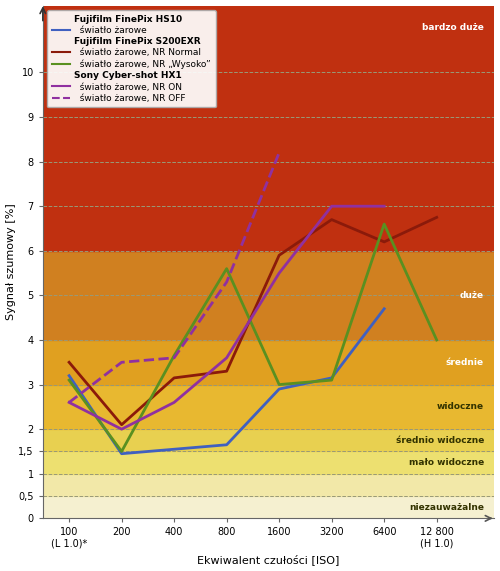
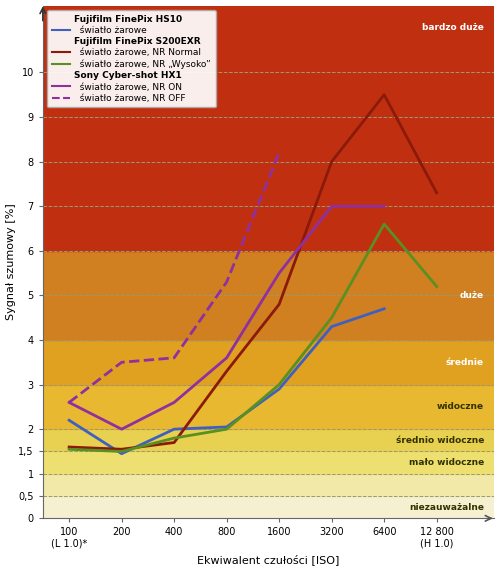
światło żarowe/100 (L 1.0)*: 3,20 -> 2,20
światło żarowe, NR Normal/100 (L 1.0)*: 3,50 -> 1,60
światło żarowe, NR „Wysoko”/100 (L 1.0)*: 3,10 -> 1,55
światło żarowe, NR Normal/200: 2,10 -> 1,55
światło żarowe/400: 1,55 -> 2,00
światło żarowe, NR Normal/400: 3,15 -> 1,70
światło żarowe, NR „Wysoko”/400: 3,65 -> 1,80
światło żarowe/800: 1,65 -> 2,05
światło żarowe, NR „Wysoko”/800: 5,60 -> 2,00
światło żarowe, NR Normal/1600: 5,90 -> 4,80
światło żarowe/3200: 3,15 -> 4,30
światło żarowe, NR Normal/3200: 6,70 -> 8,00
światło żarowe, NR „Wysoko”/3200: 3,10 -> 4,50
światło żarowe, NR Normal/6400: 6,20 -> 9,50
światło żarowe, NR Normal/12 800 (H 1.0): 6,75 -> 7,30
światło żarowe, NR „Wysoko”/12 800 (H 1.0): 4,00 -> 5,20
